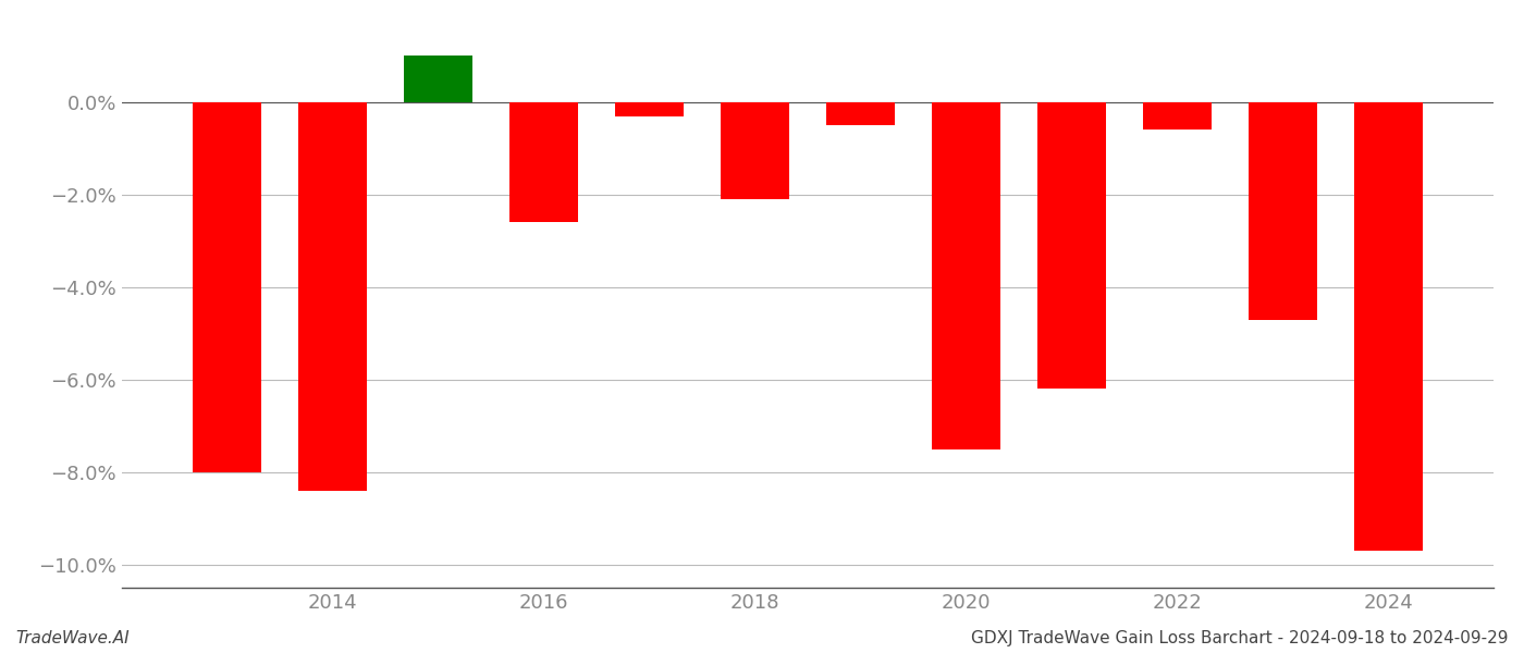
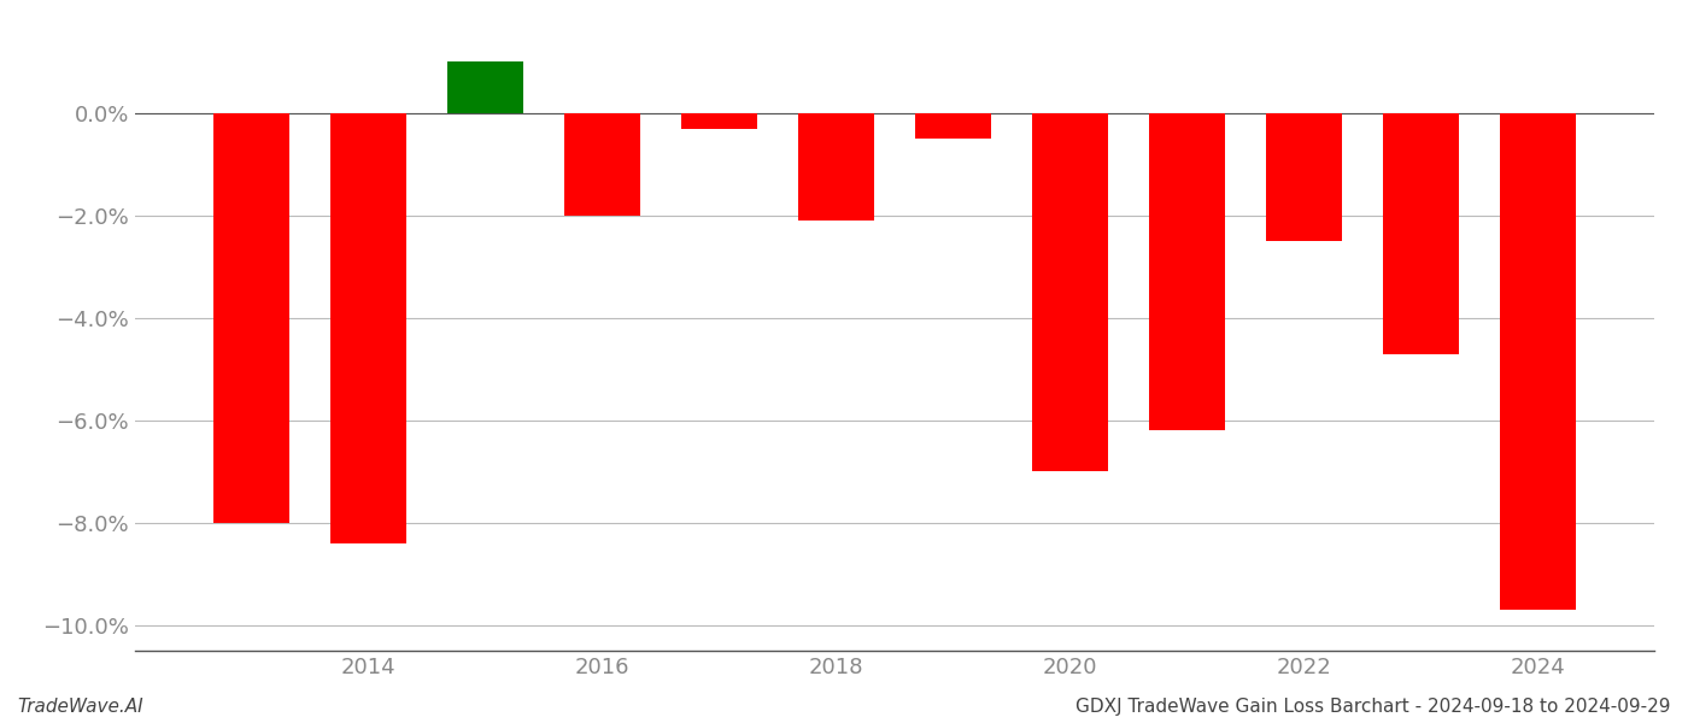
2016: -2.6% -> -2.0%
2020: -7.5% -> -7.0%
2022: -0.6% -> -2.5%
